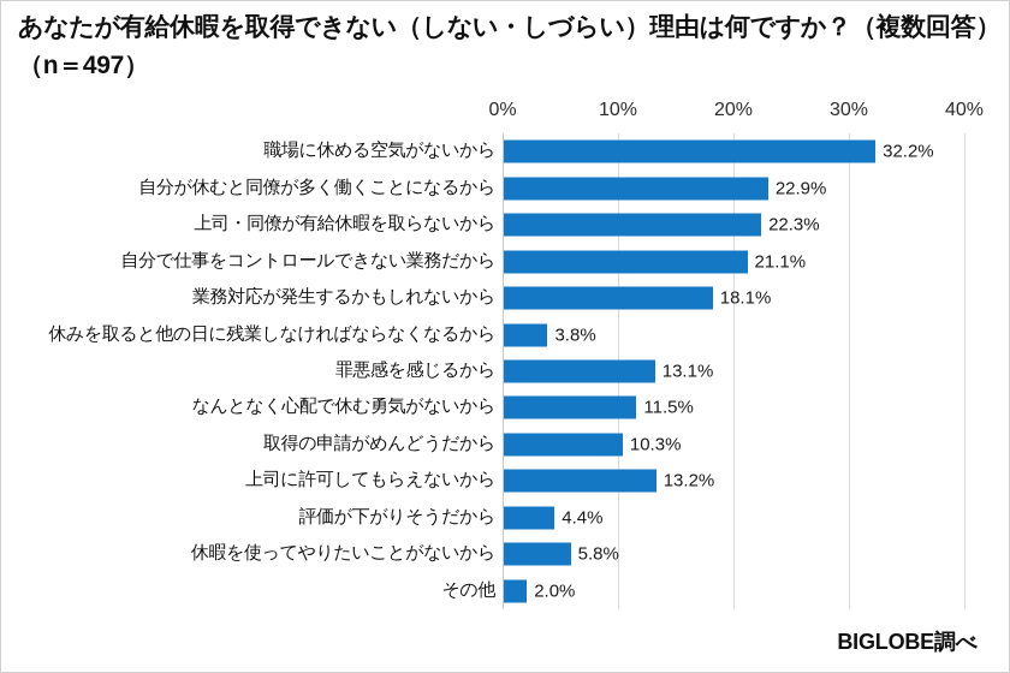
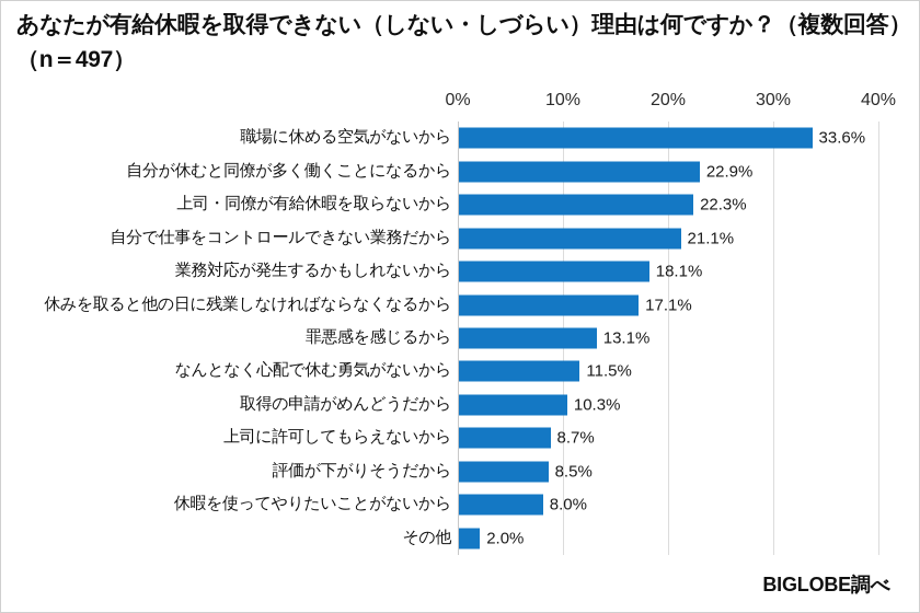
職場に休める空気がないから: 32.2% -> 33.6%
休みを取ると他の日に残業しなければならなくなるから: 3.8% -> 17.1%
上司に許可してもらえないから: 13.2% -> 8.7%
評価が下がりそうだから: 4.4% -> 8.5%
休暇を使ってやりたいことがないから: 5.8% -> 8.0%
